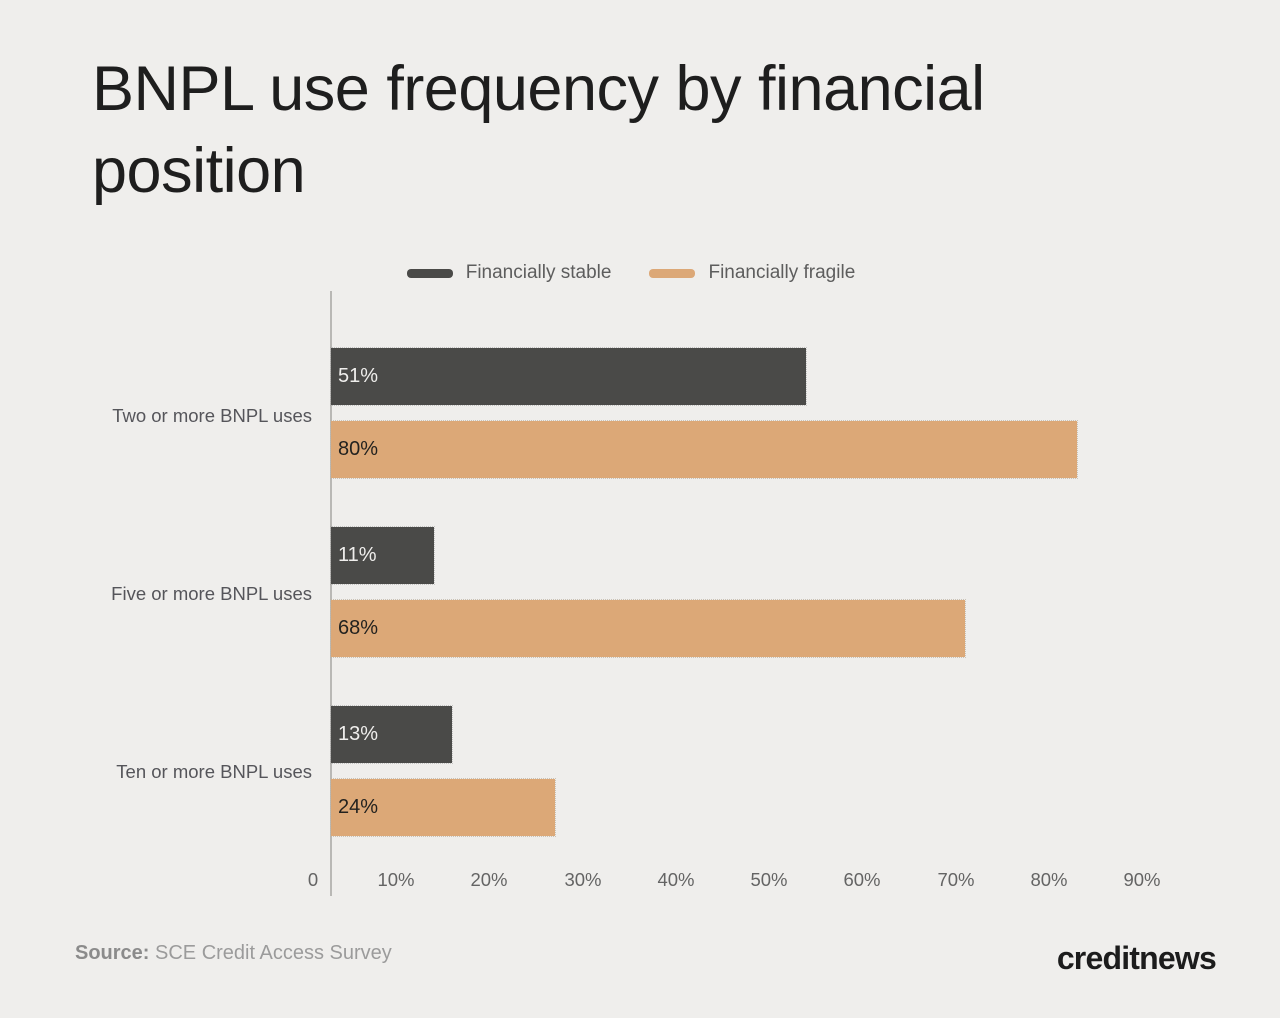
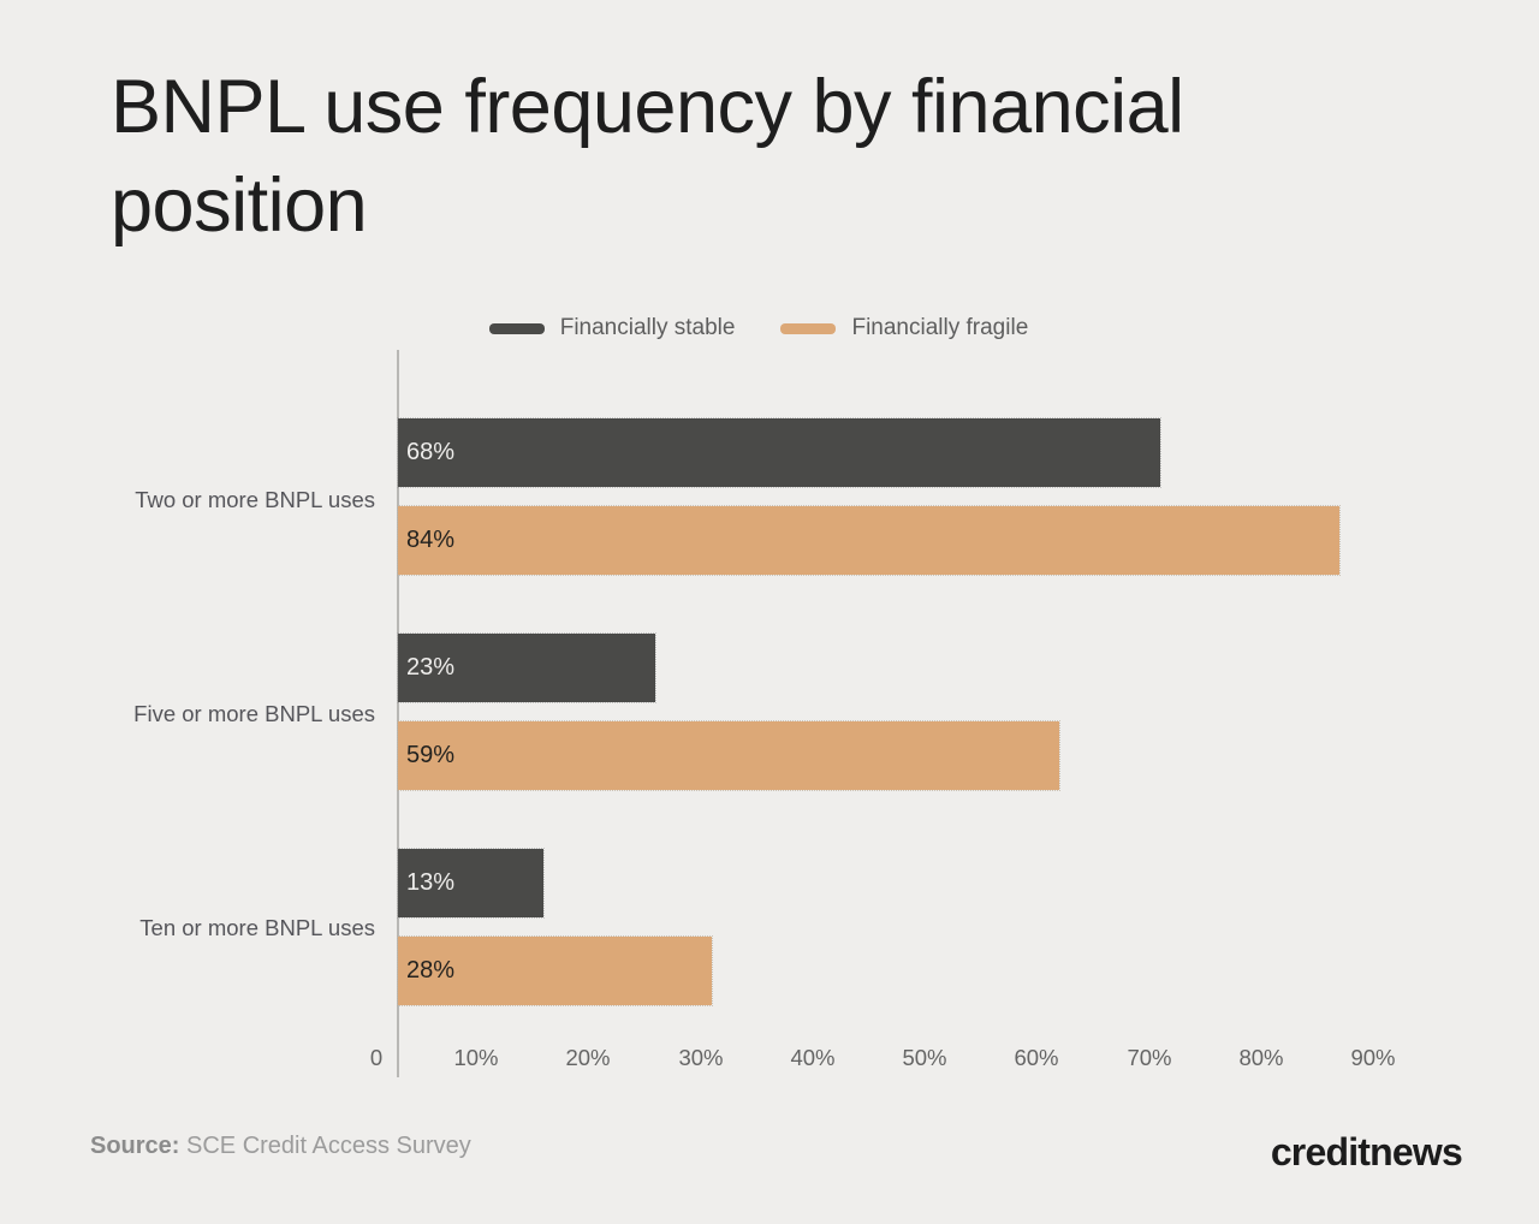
Financially stable/Two or more BNPL uses: 51% -> 68%
Financially fragile/Two or more BNPL uses: 80% -> 84%
Financially stable/Five or more BNPL uses: 11% -> 23%
Financially fragile/Five or more BNPL uses: 68% -> 59%
Financially fragile/Ten or more BNPL uses: 24% -> 28%
